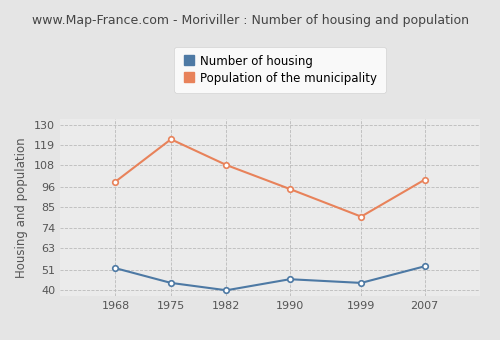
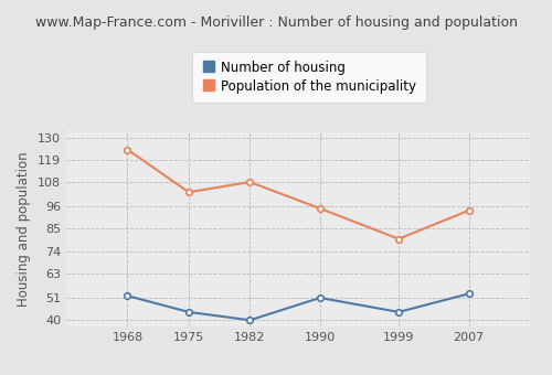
Population of the municipality/1968: 99 -> 124
Population of the municipality/1975: 122 -> 103
Number of housing/1990: 46 -> 51
Population of the municipality/2007: 100 -> 94
